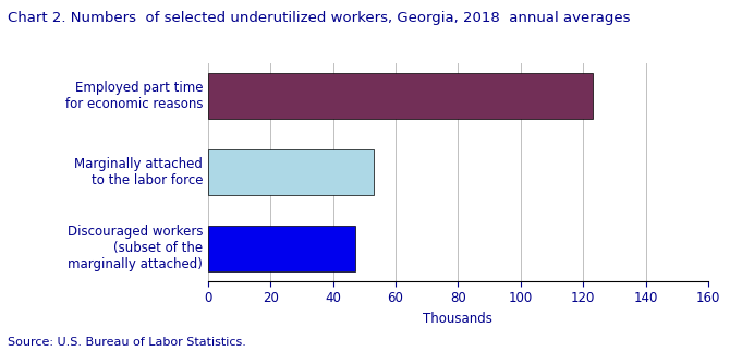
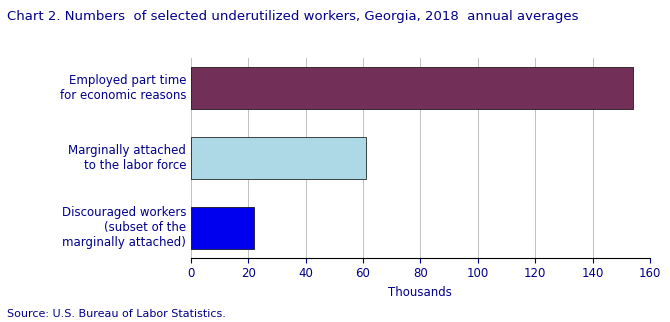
Employed part time for economic reasons: 123 -> 154
Marginally attached to the labor force: 53 -> 61
Discouraged workers (subset of the marginally attached): 47 -> 22
